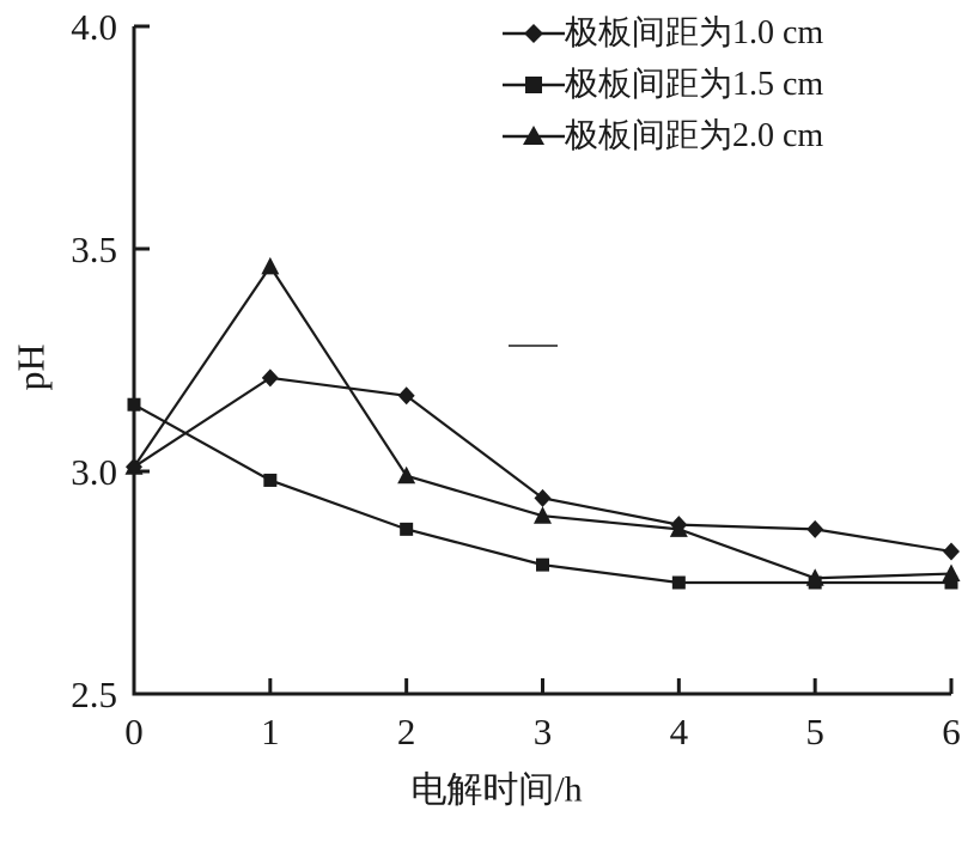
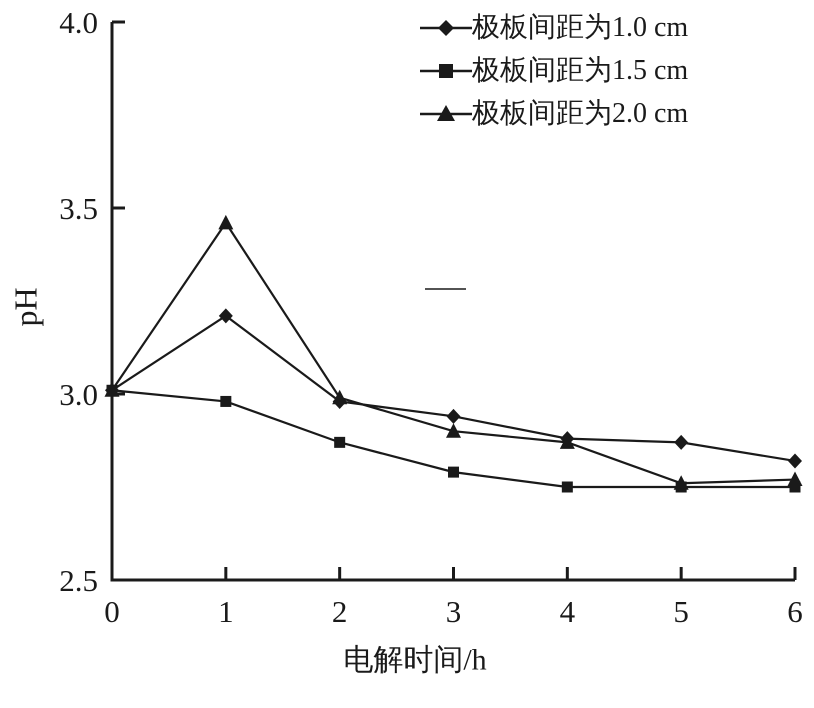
极板间距为1.5 cm/0: 3.15 -> 3.01
极板间距为1.0 cm/2: 3.17 -> 2.98
